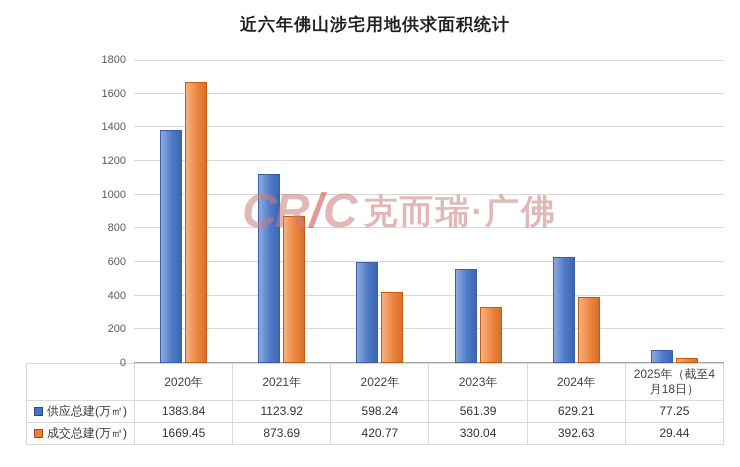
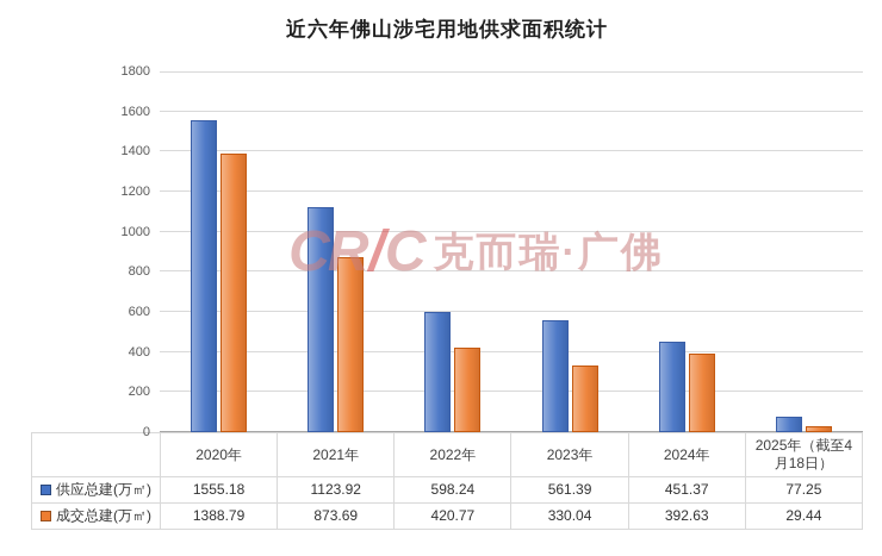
供应总建(万㎡)/2020年: 1383.84 -> 1555.18
成交总建(万㎡)/2020年: 1669.45 -> 1388.79
供应总建(万㎡)/2024年: 629.21 -> 451.37
